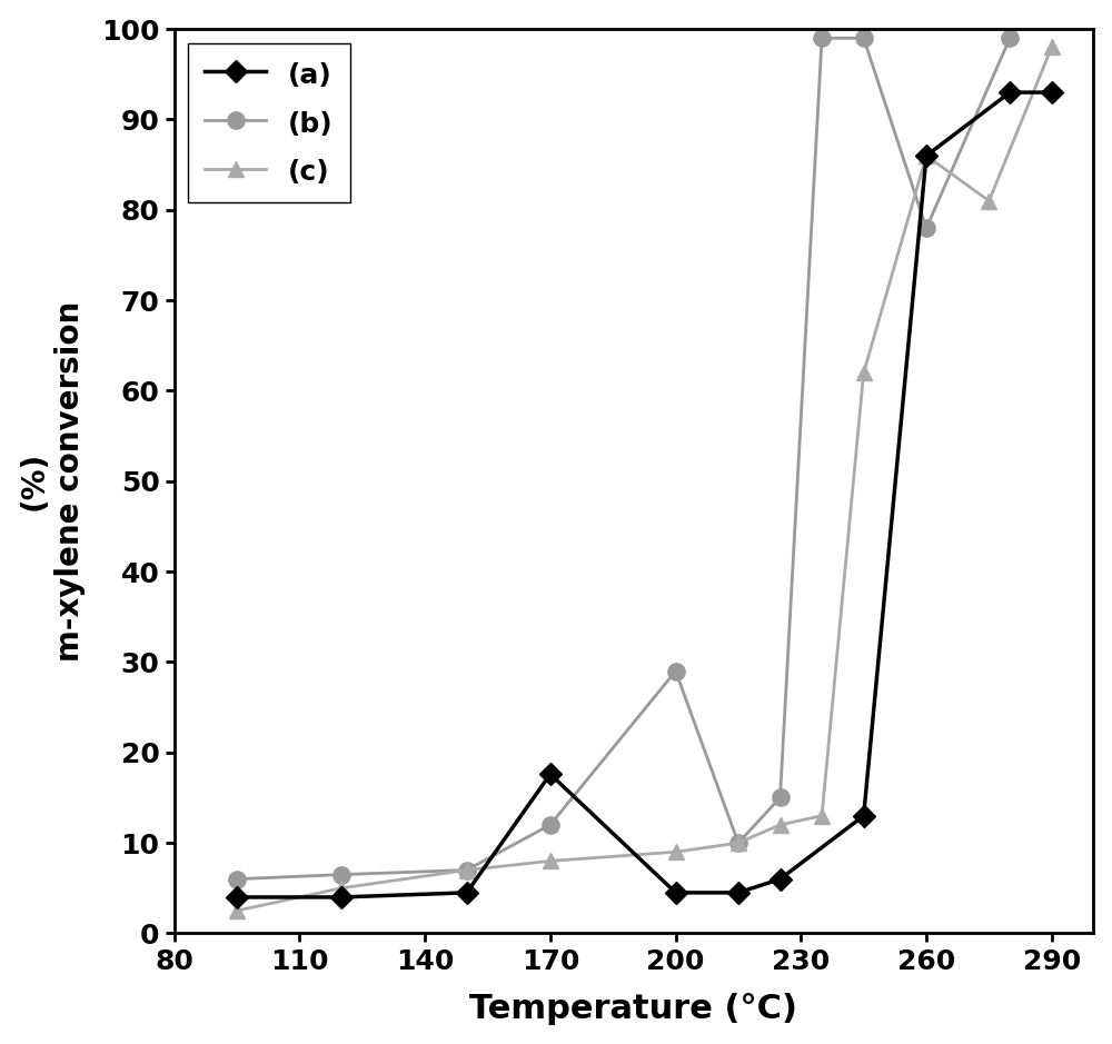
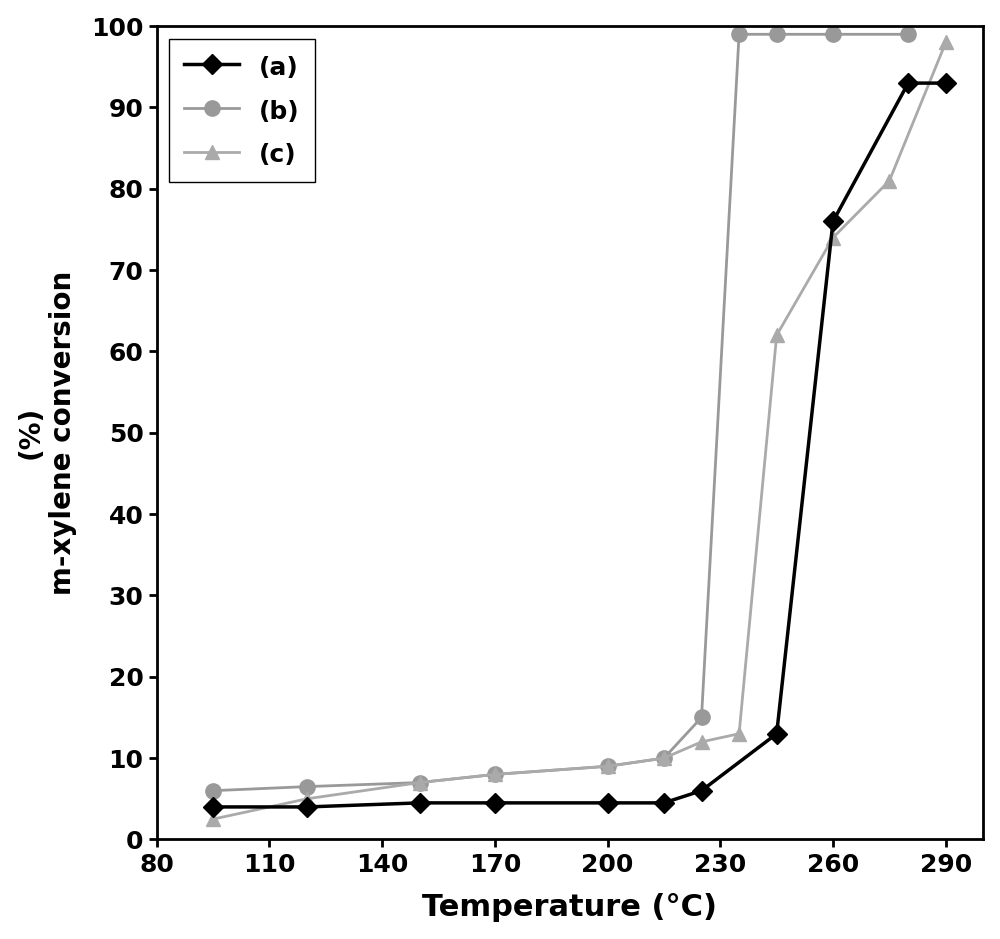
(a)/170: 17.6 -> 4.5
(b)/170: 12.0 -> 8.0
(b)/200: 29.0 -> 9.0
(a)/260: 86.0 -> 76.0
(b)/260: 78.0 -> 99.0
(c)/260: 86.0 -> 74.0
